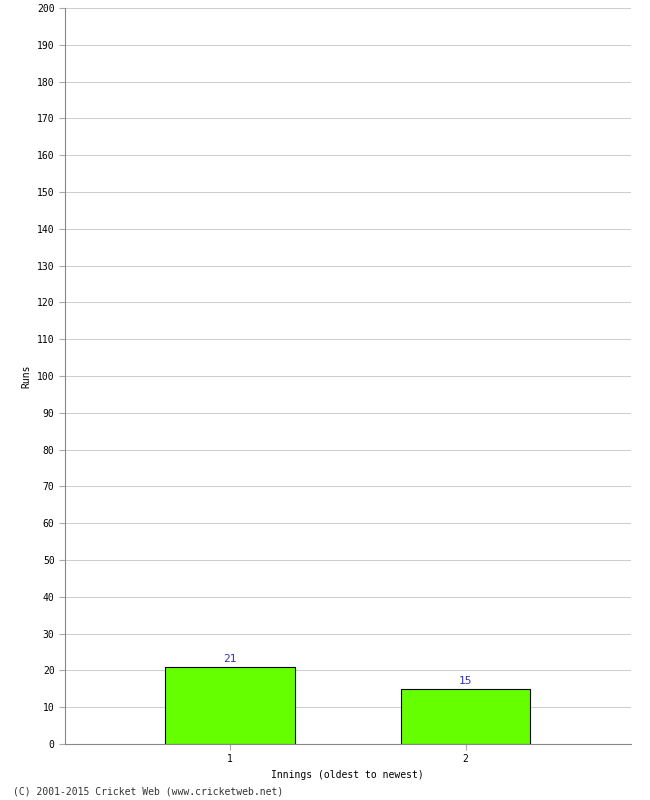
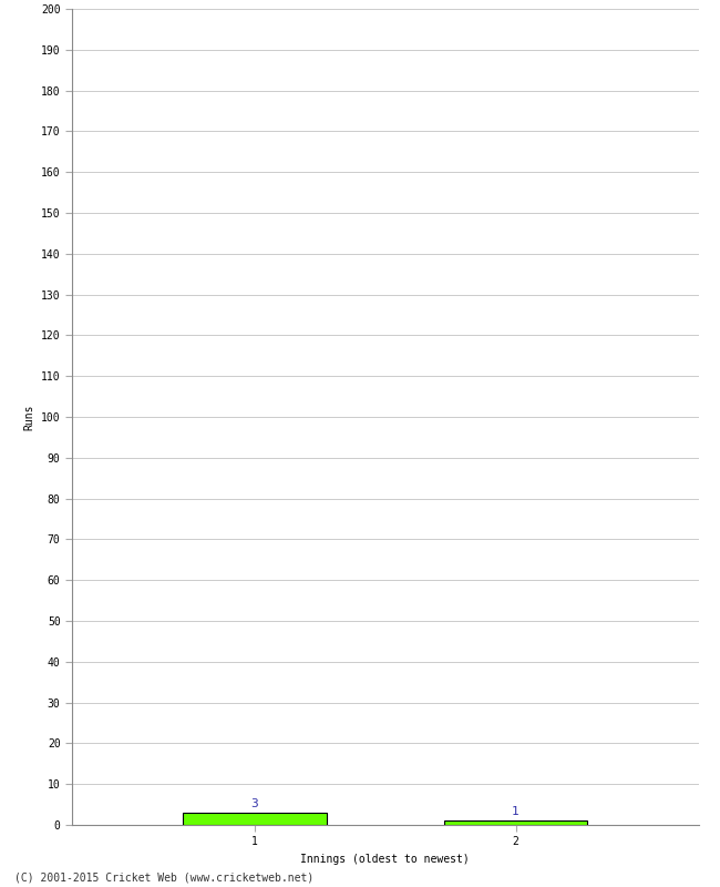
1: 21 -> 3
2: 15 -> 1
